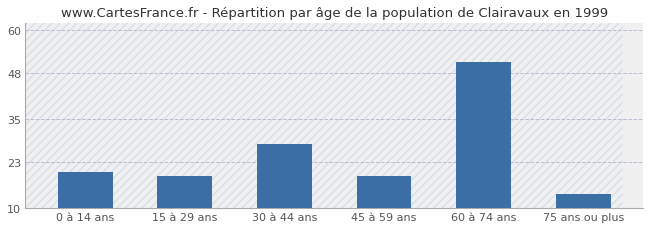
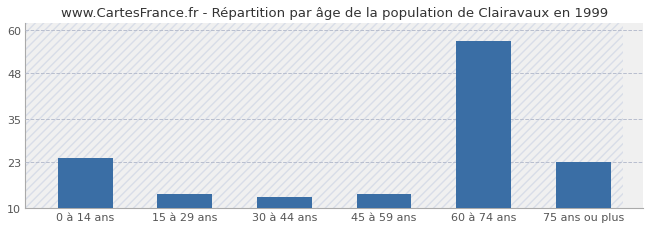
0 à 14 ans: 20 -> 24
15 à 29 ans: 19 -> 14
30 à 44 ans: 28 -> 13
45 à 59 ans: 19 -> 14
60 à 74 ans: 51 -> 57
75 ans ou plus: 14 -> 23
